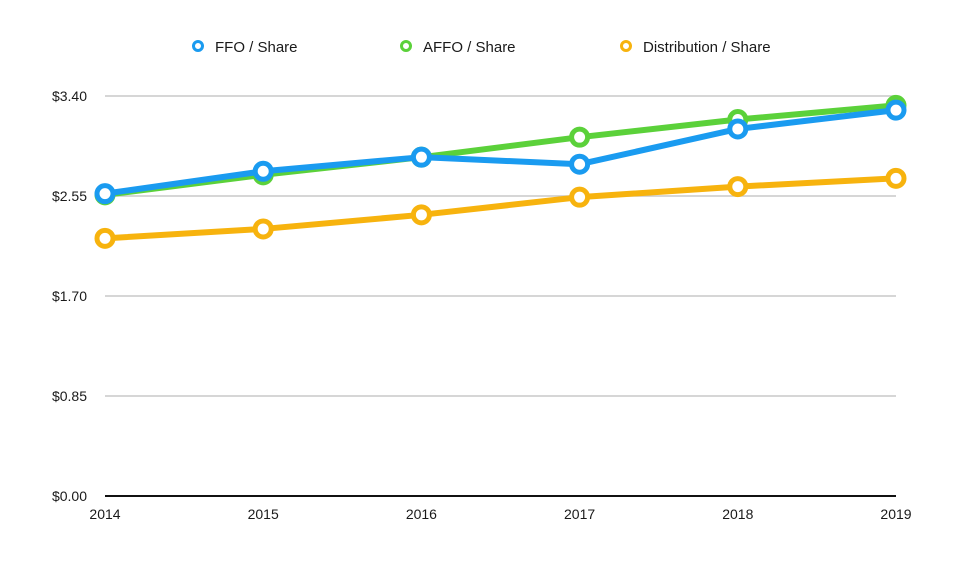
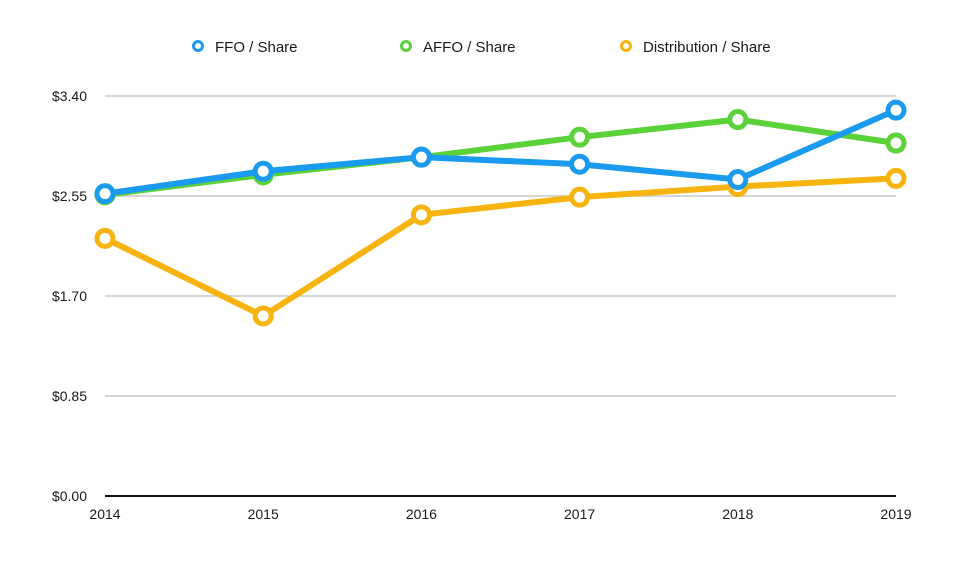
Distribution / Share/2015: $2.27 -> $1.53
FFO / Share/2018: $3.12 -> $2.69
AFFO / Share/2019: $3.32 -> $3.00
